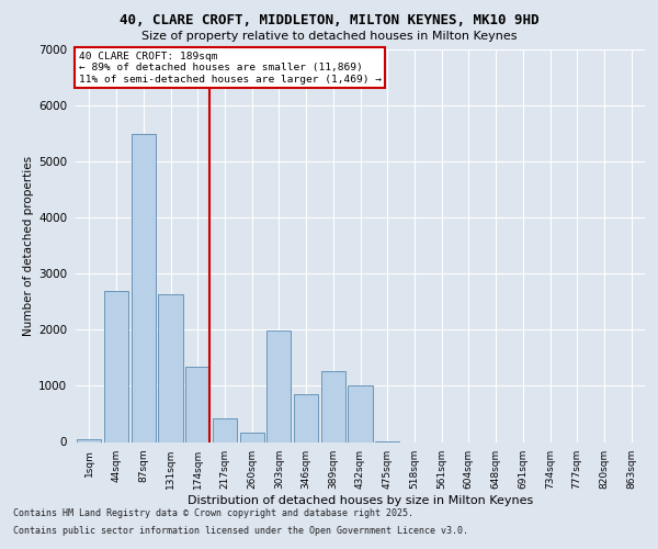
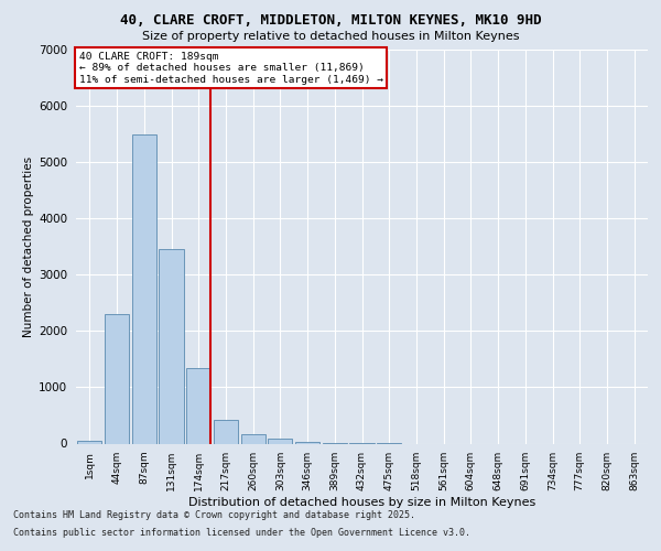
44sqm: 2700 -> 2300
131sqm: 2640 -> 3450
303sqm: 1980 -> 90
346sqm: 860 -> 20
389sqm: 1260 -> 0
432sqm: 1000 -> 0
